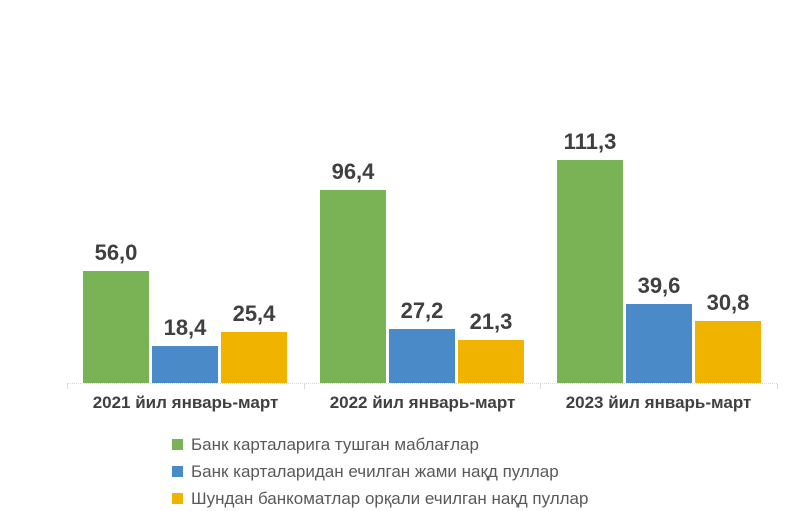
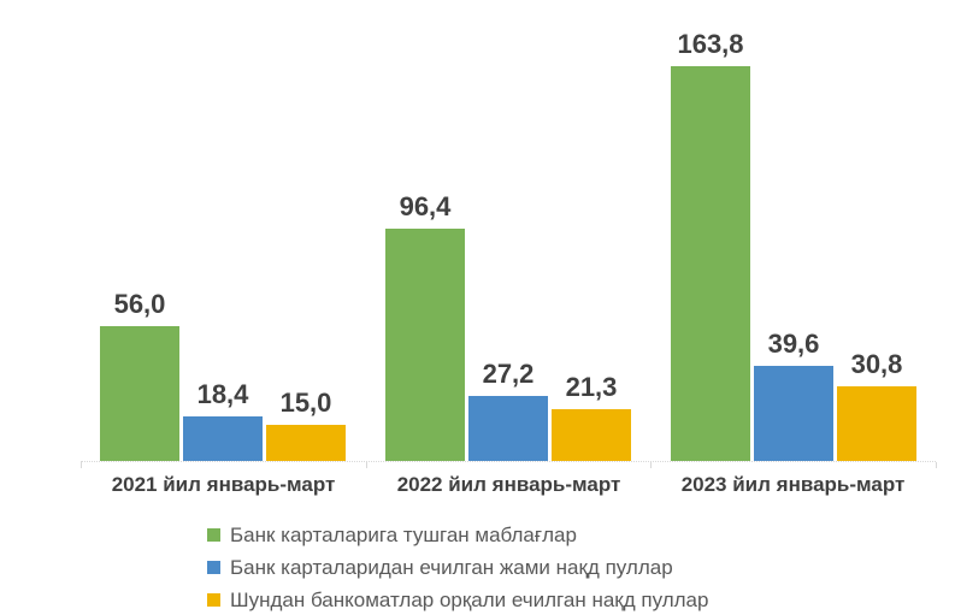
Шундан банкоматлар орқали ечилган нақд пуллар/2021 йил январь-март: 25,4 -> 15,0
Банк карталарига тушган маблағлар/2023 йил январь-март: 111,3 -> 163,8
